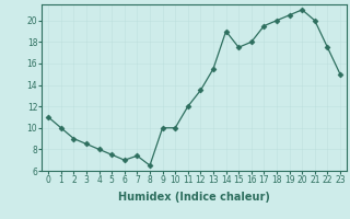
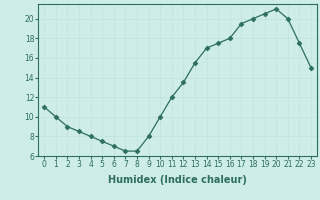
7: 7.4 -> 6.5
9: 10.0 -> 8.0
14: 19.0 -> 17.0
